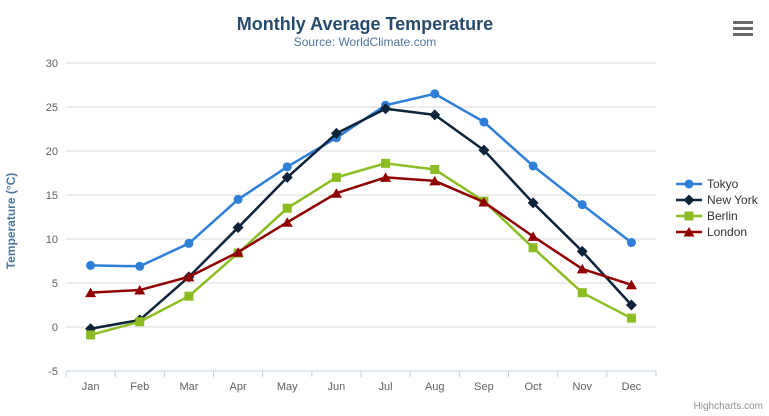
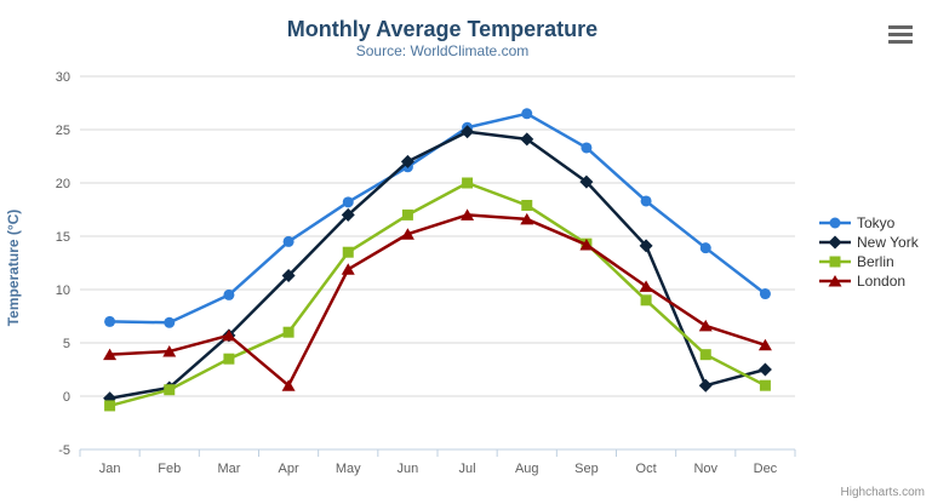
Berlin/Apr: 8 -> 6
London/Apr: 8 -> 1
Berlin/Jul: 19 -> 20
New York/Nov: 9 -> 1
